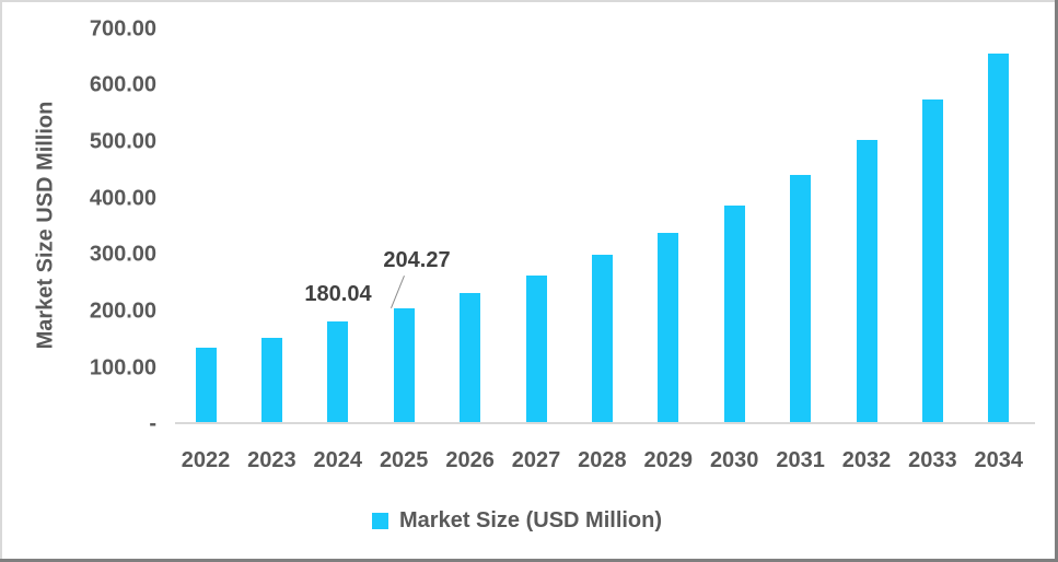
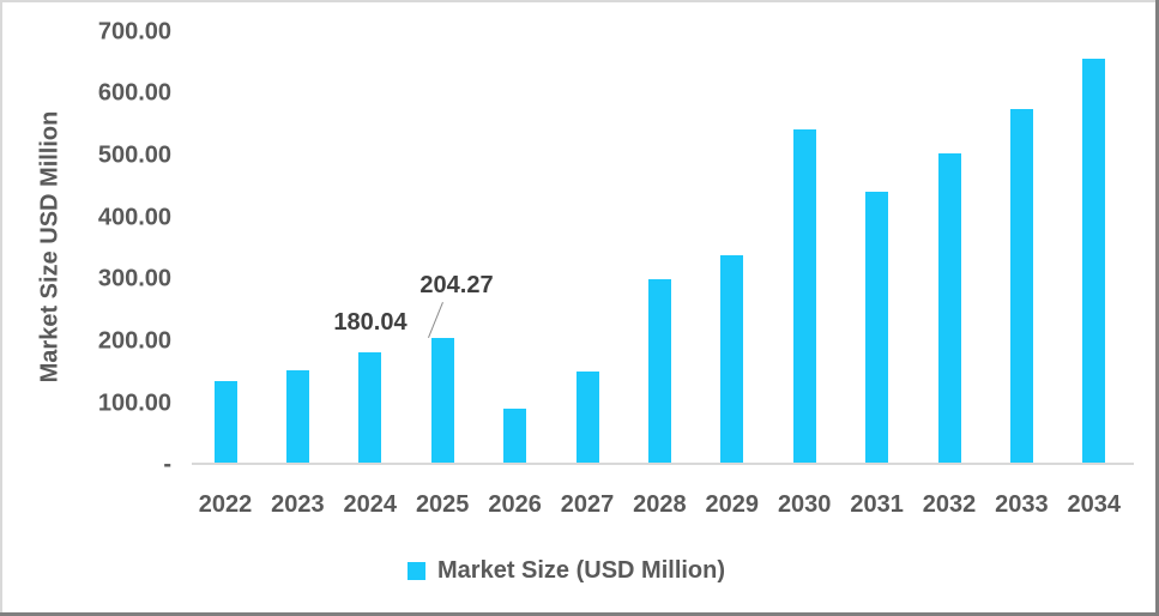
2026: 230 -> 90
2027: 260 -> 150
2030: 390 -> 540
